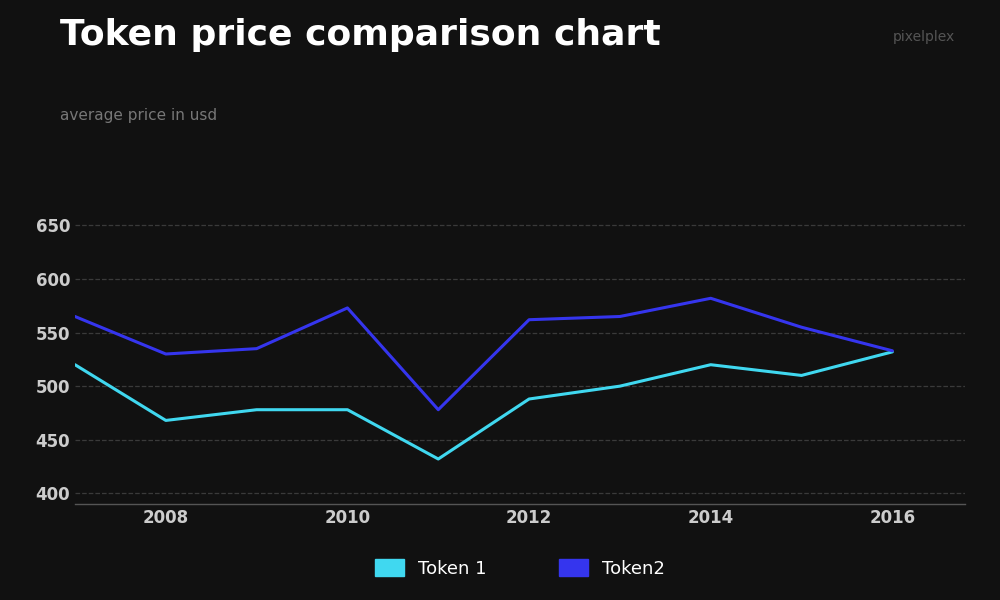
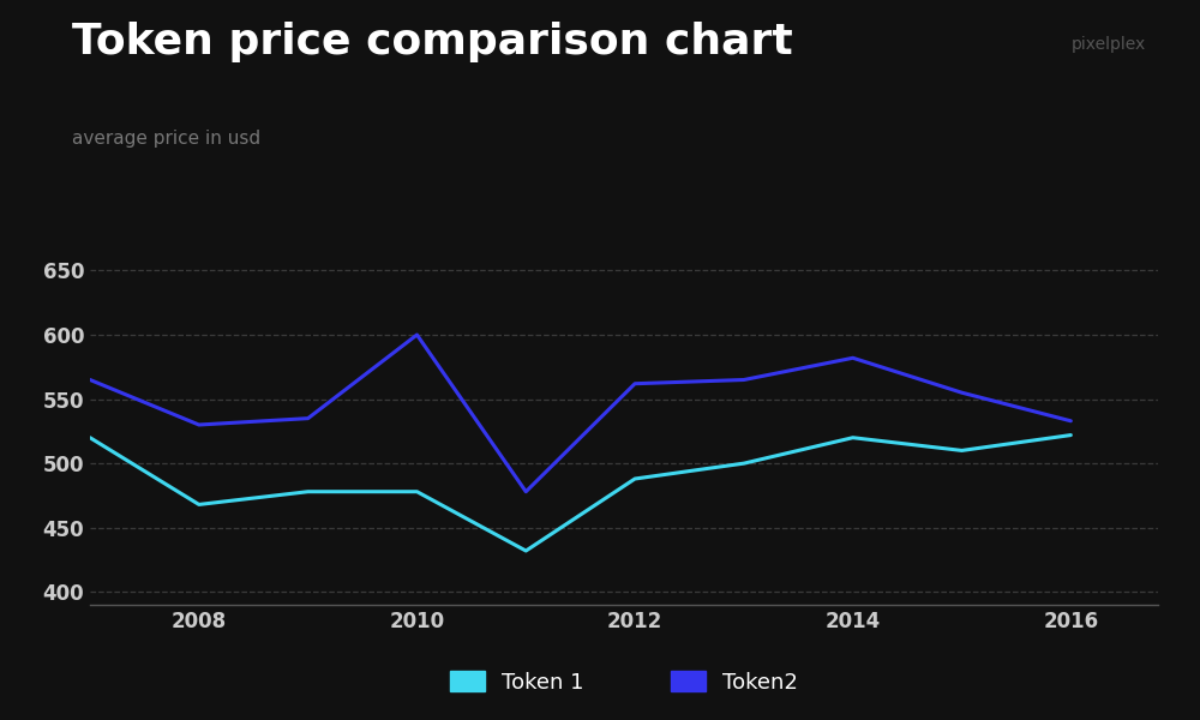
Token2/2010: 573 -> 600
Token 1/2016: 532 -> 522
